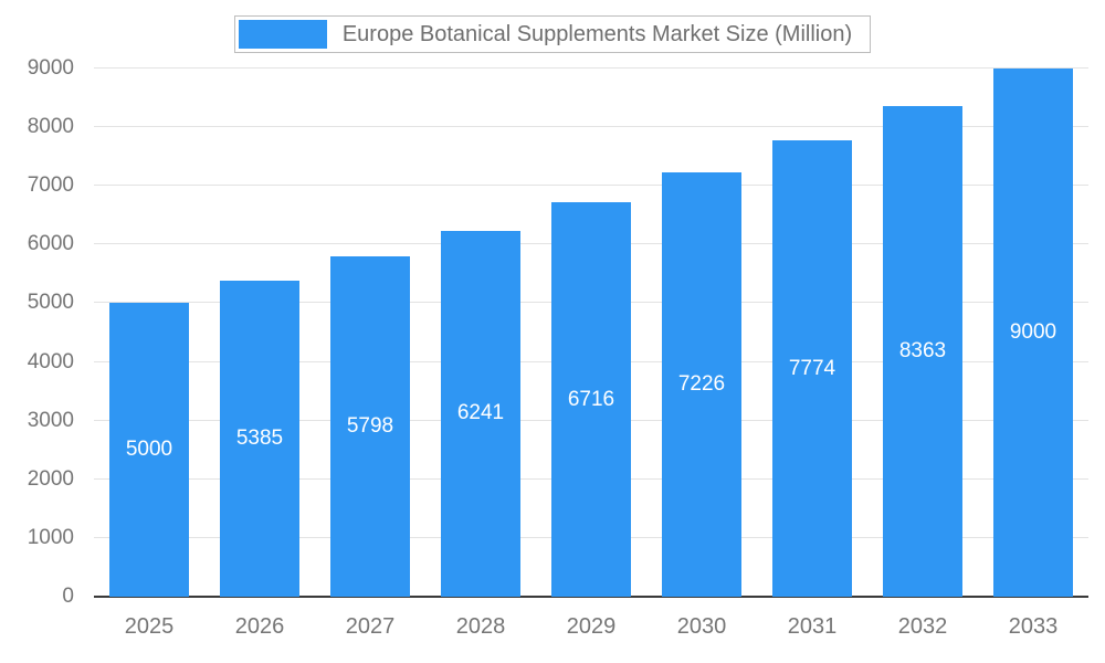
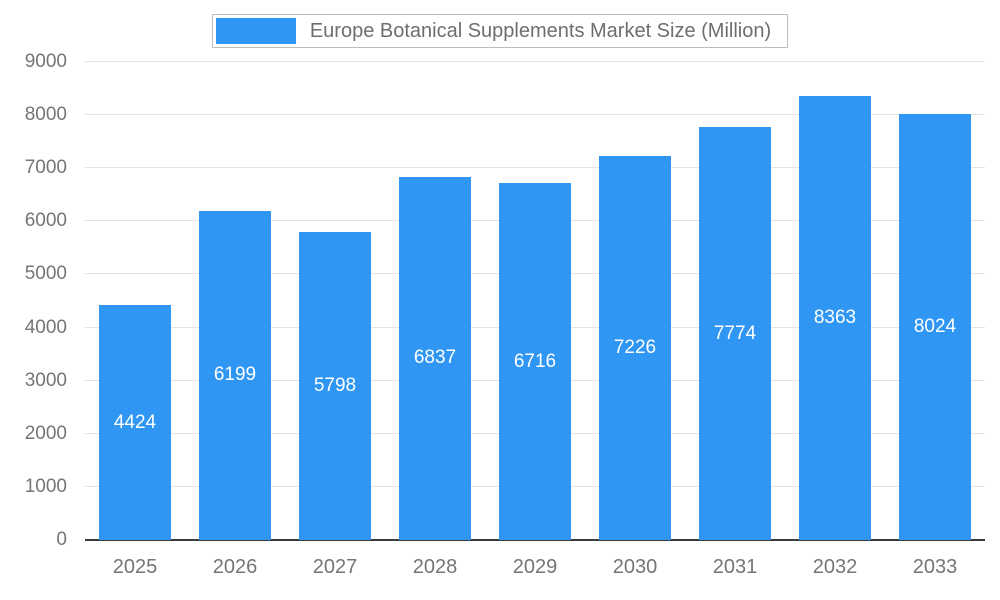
2025: 5000 -> 4424
2026: 5385 -> 6199
2028: 6241 -> 6837
2033: 9000 -> 8024
